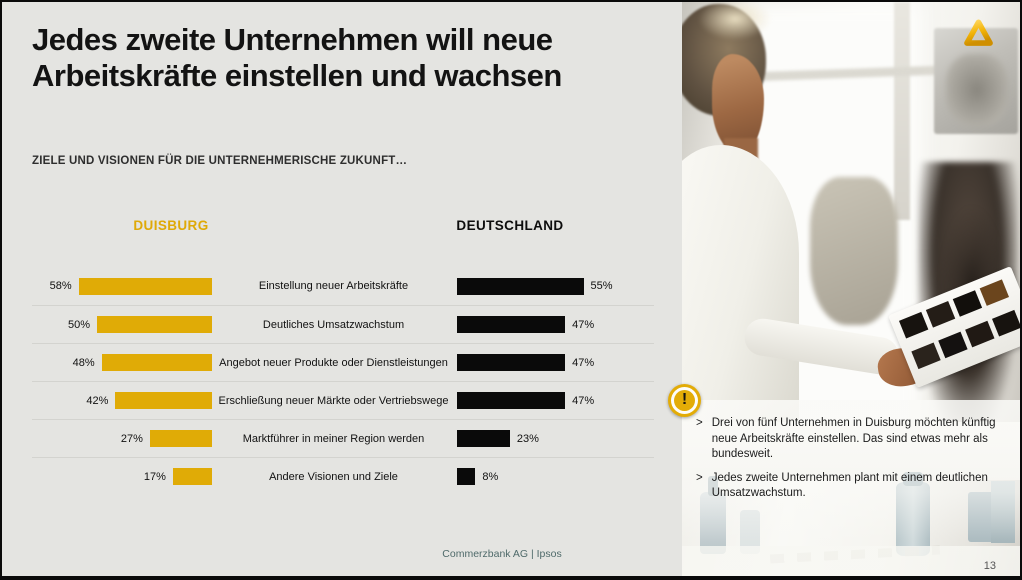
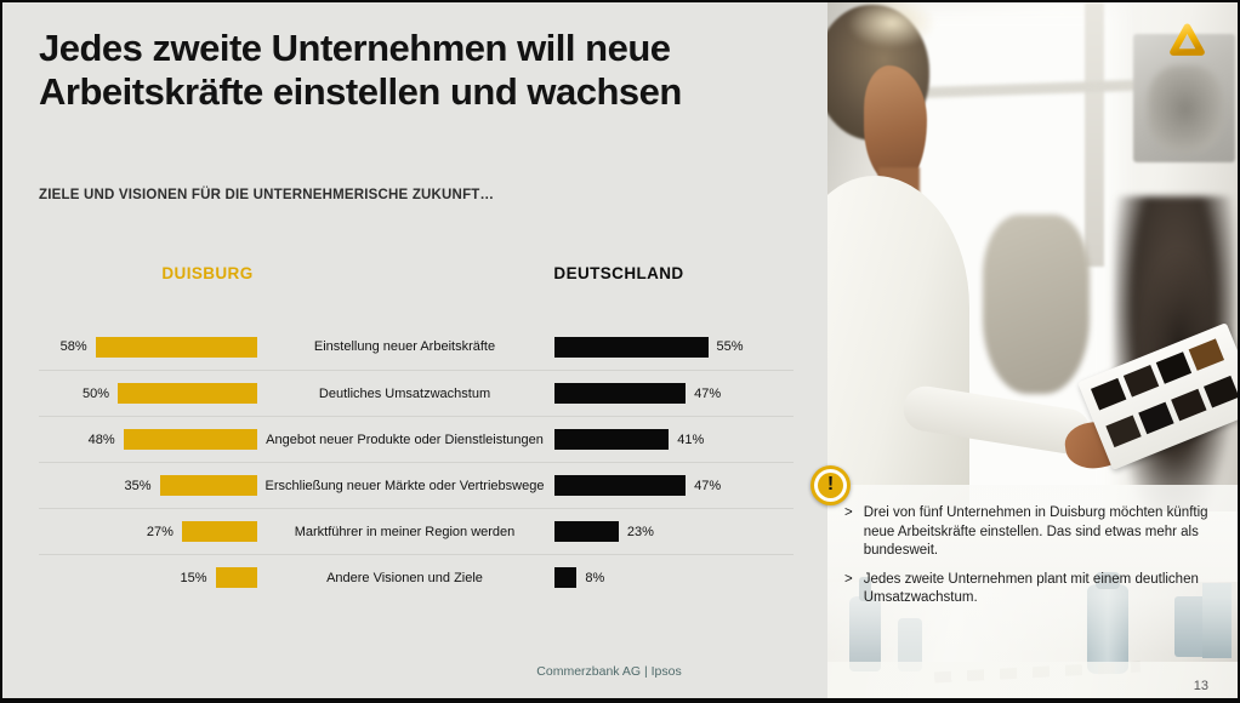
DEUTSCHLAND/Angebot neuer Produkte oder Dienstleistungen: 47% -> 41%
DUISBURG/Erschließung neuer Märkte oder Vertriebswege: 42% -> 35%
DUISBURG/Andere Visionen und Ziele: 17% -> 15%
